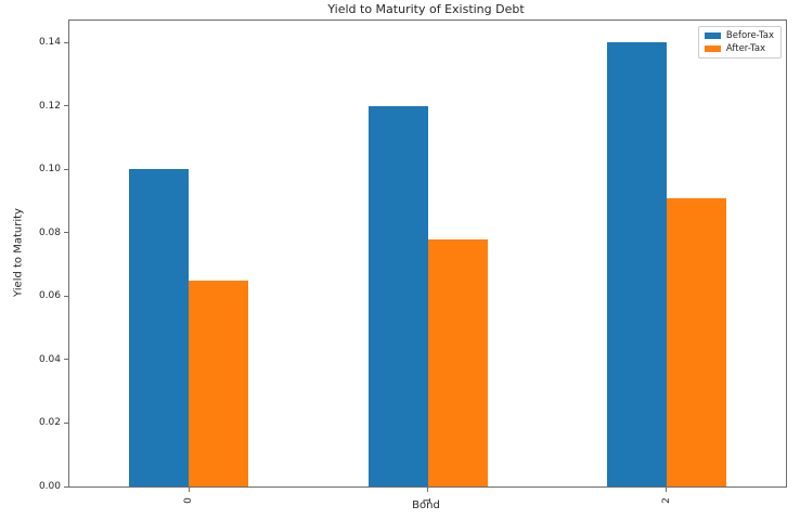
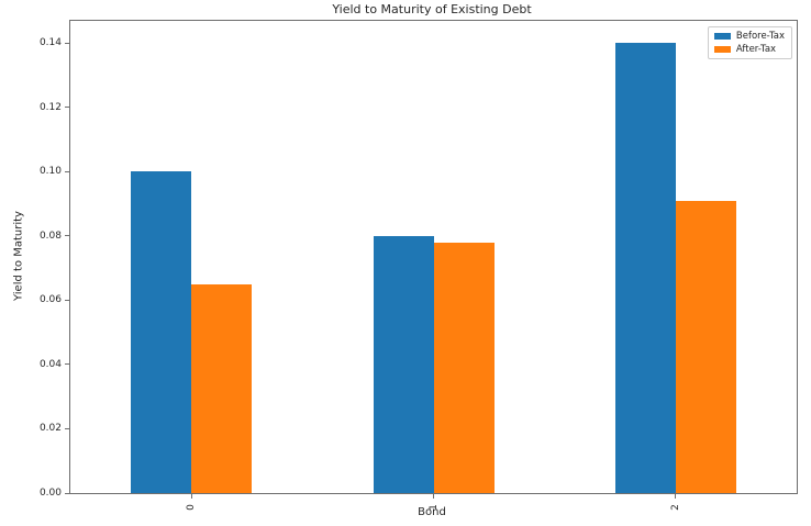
Before-Tax/1: 0.12 -> 0.08
